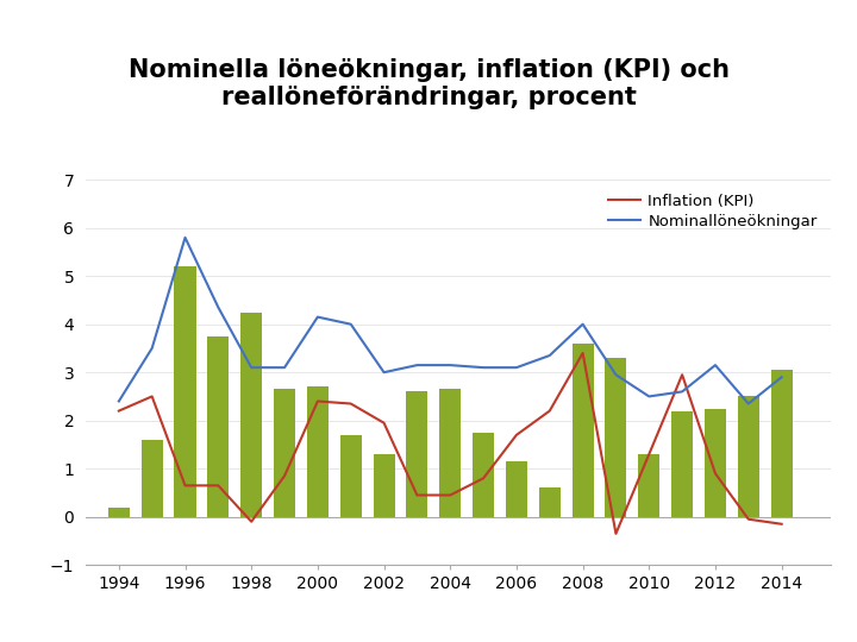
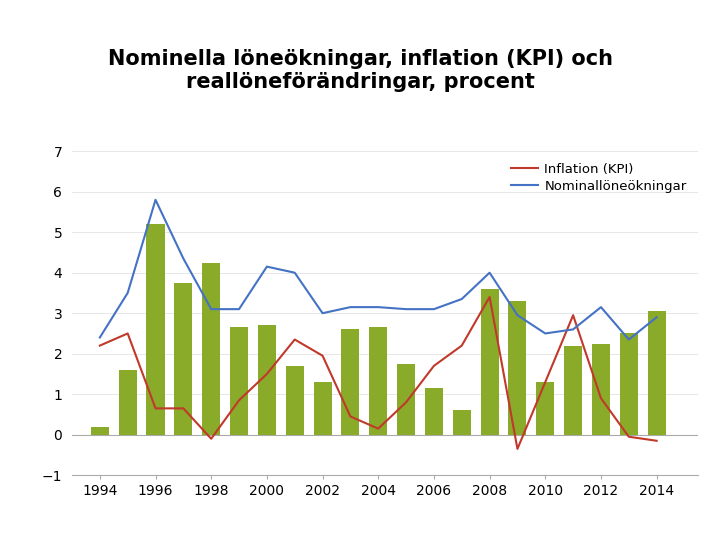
Inflation (KPI)/2000: 2.40 -> 1.50
Inflation (KPI)/2004: 0.45 -> 0.15
